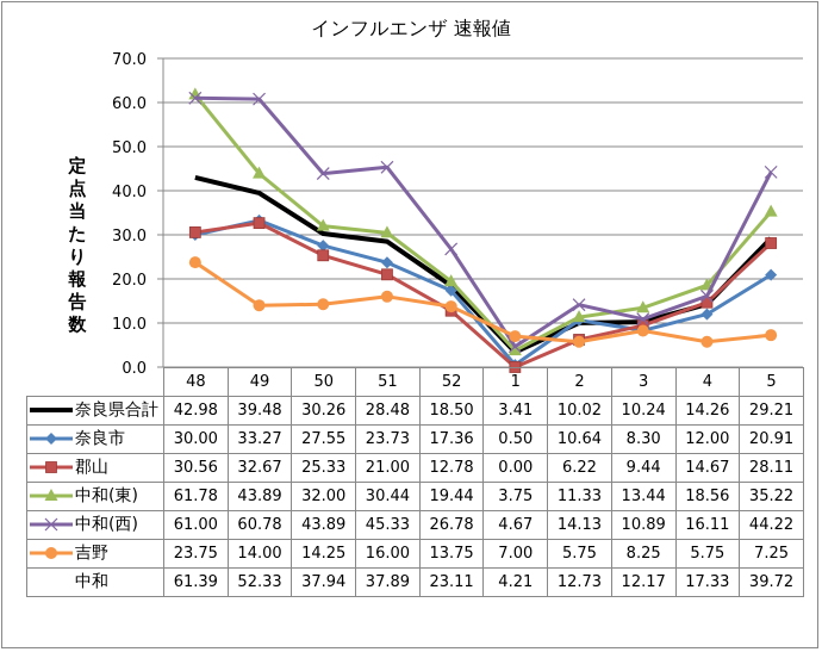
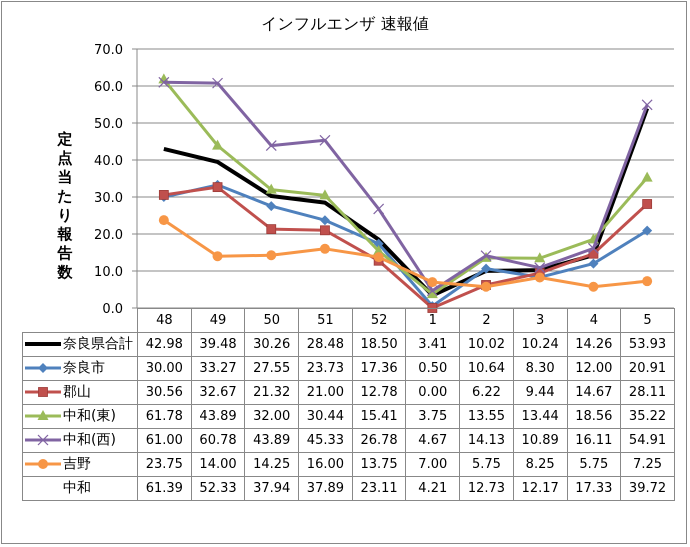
郡山/50: 25.33 -> 21.32
中和(東)/52: 19.44 -> 15.41
中和(東)/2: 11.33 -> 13.55
奈良県合計/5: 29.21 -> 53.93
中和(西)/5: 44.22 -> 54.91
